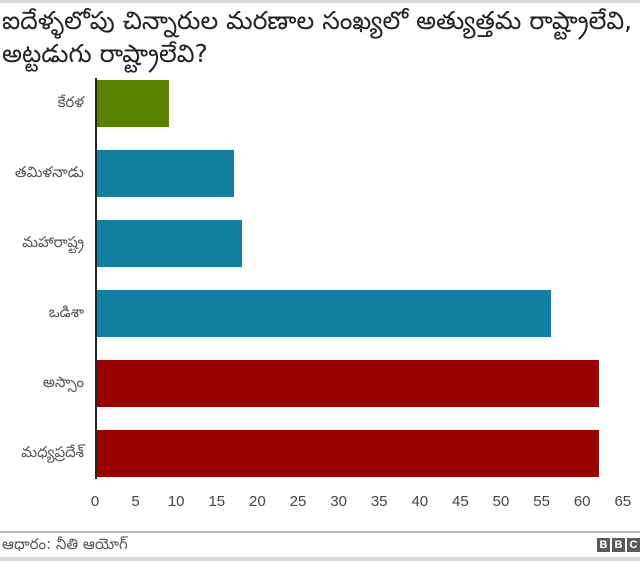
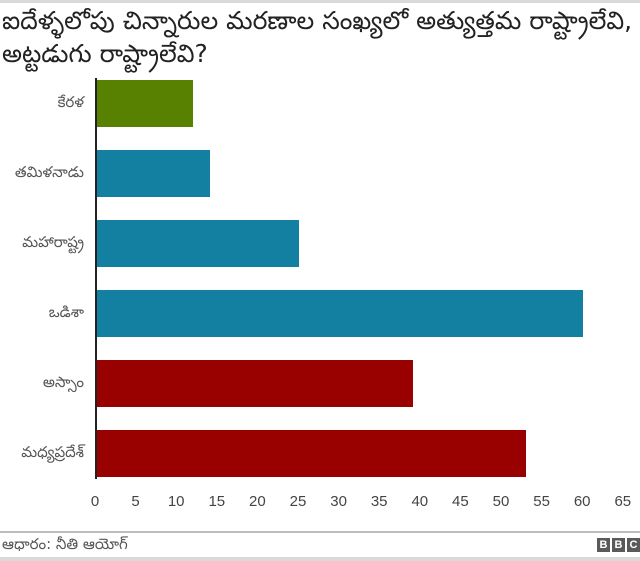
కేరళ: 9 -> 12
తమిళనాడు: 17 -> 14
మహారాష్ట్ర: 18 -> 25
ఒడిశా: 56 -> 60
అస్సాం: 62 -> 39
మధ్యప్రదేశ్: 62 -> 53
